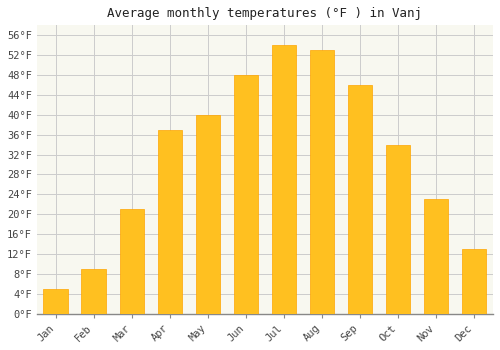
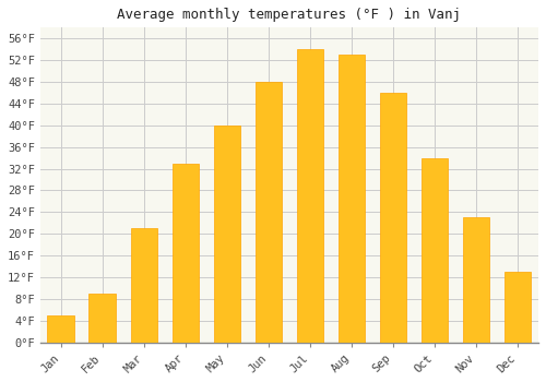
Apr: 37°F -> 33°F
